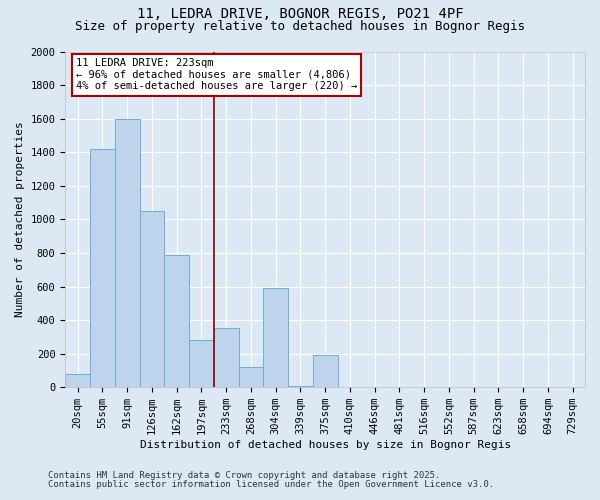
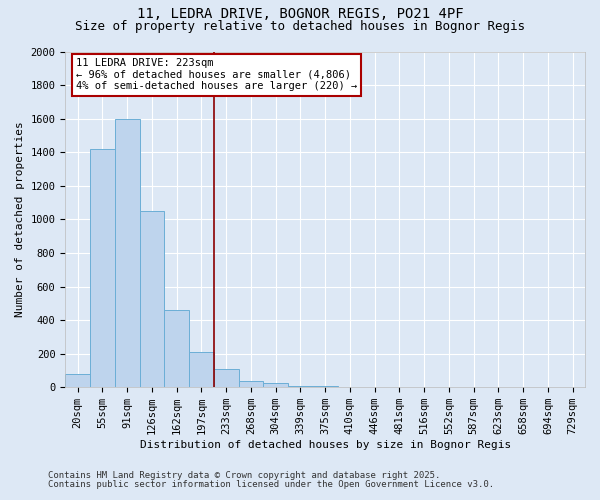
162sqm: 790 -> 460
197sqm: 280 -> 210
233sqm: 350 -> 110
268sqm: 120 -> 40
304sqm: 590 -> 20
375sqm: 190 -> 0
